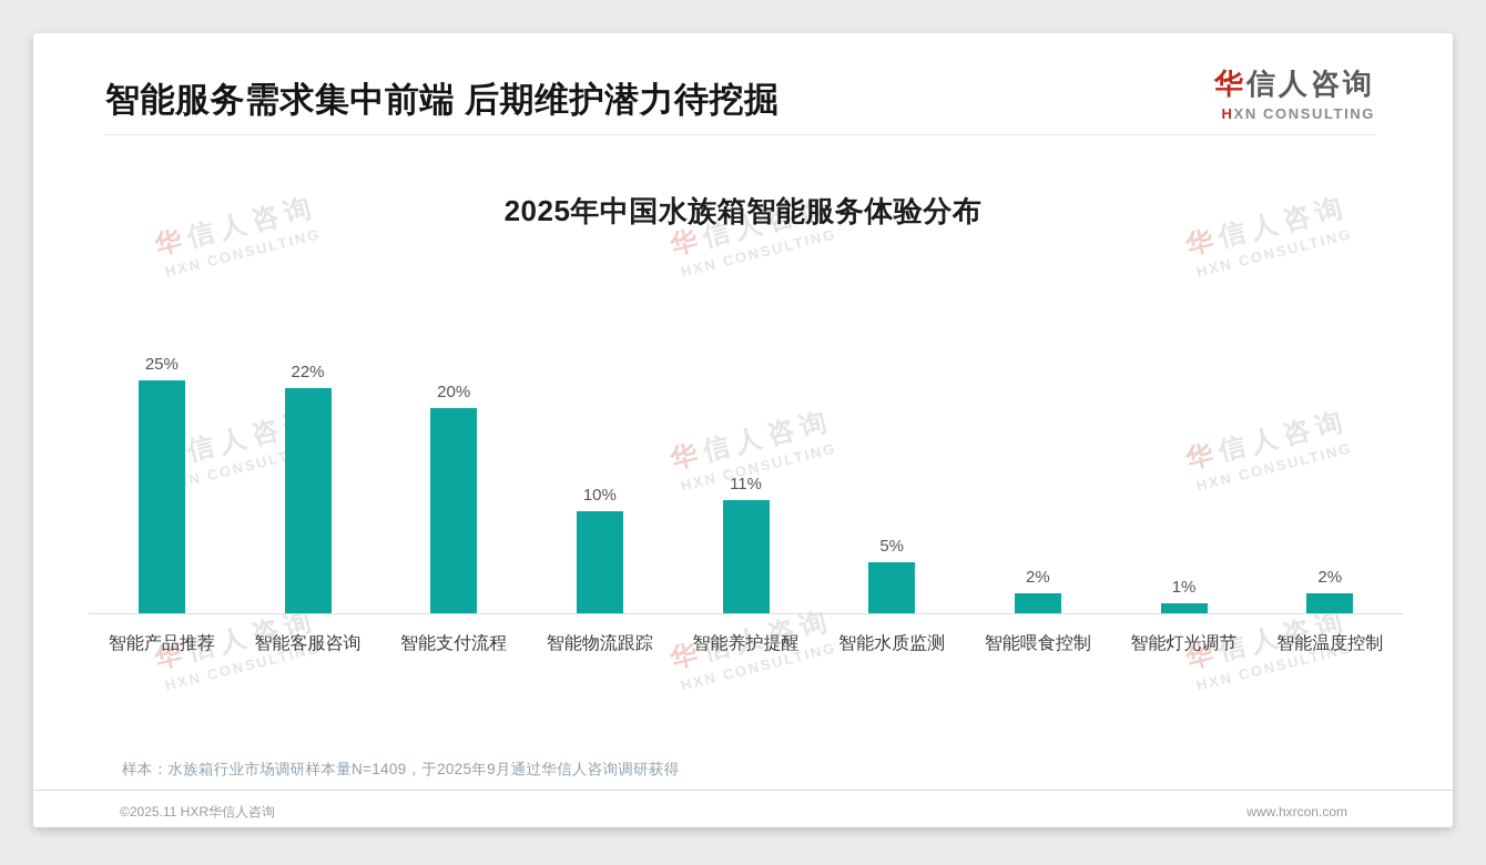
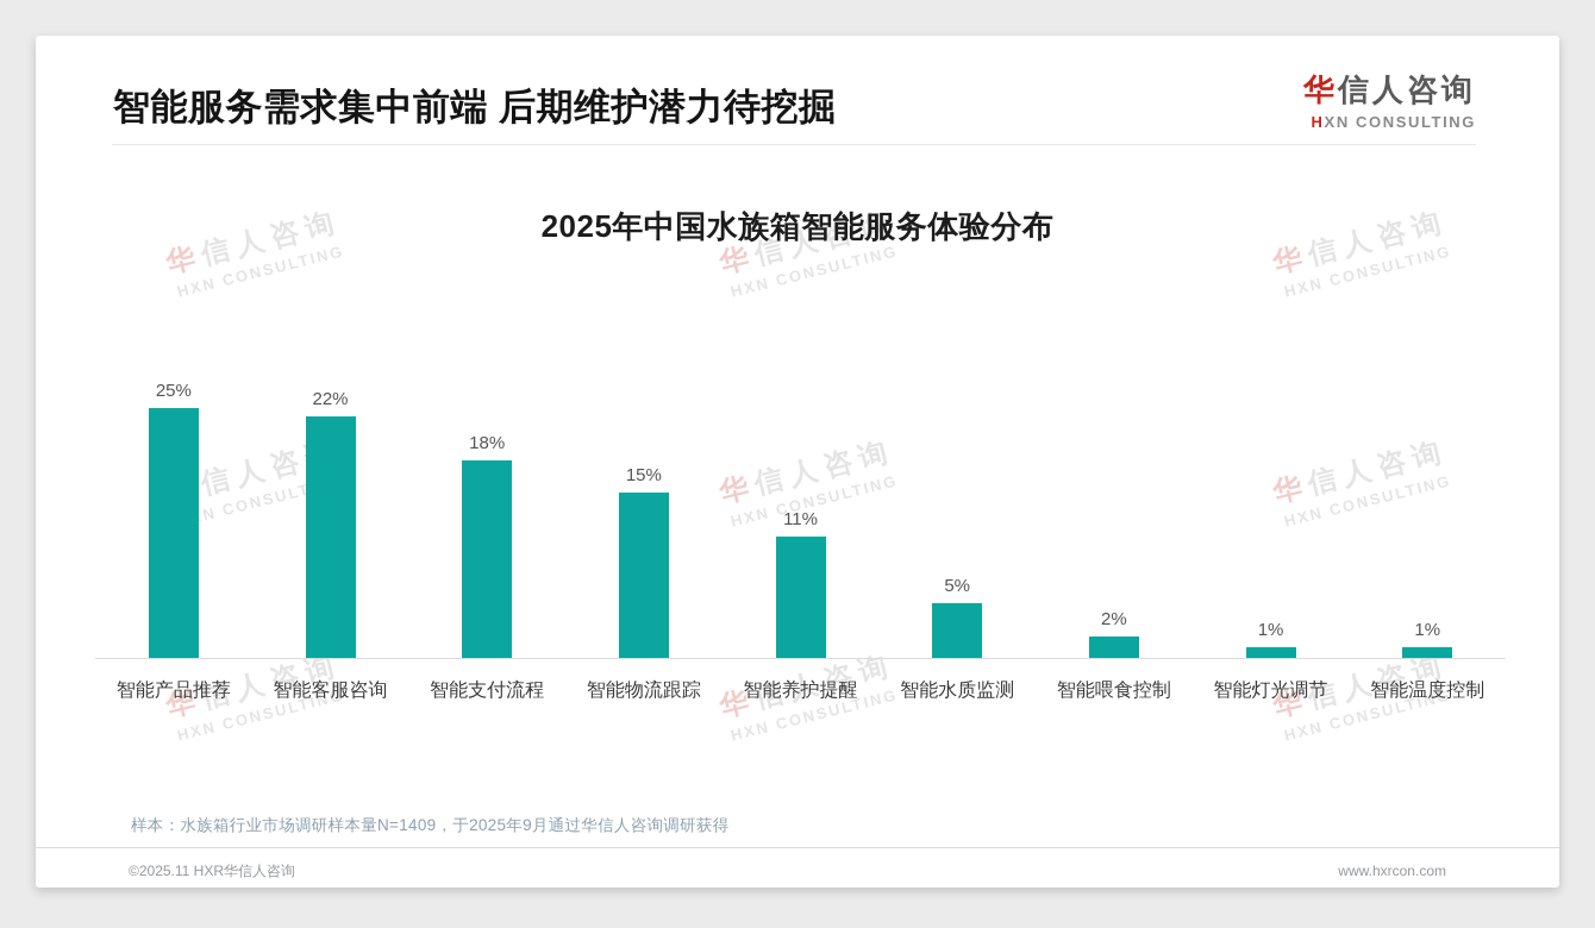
智能支付流程: 20% -> 18%
智能物流跟踪: 10% -> 15%
智能温度控制: 2% -> 1%
